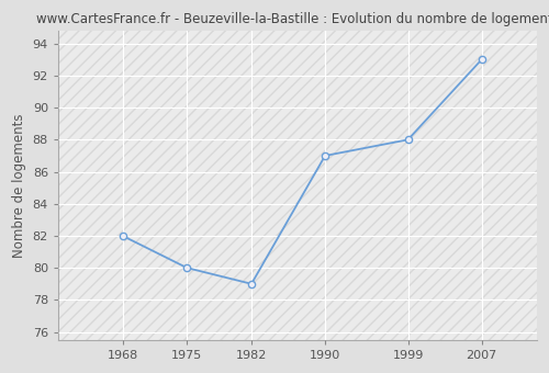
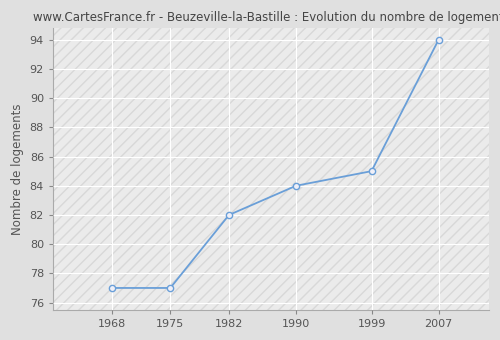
1968: 82 -> 77
1975: 80 -> 77
1982: 79 -> 82
1990: 87 -> 84
1999: 88 -> 85
2007: 93 -> 94
